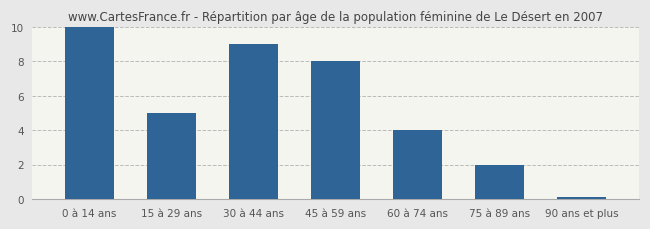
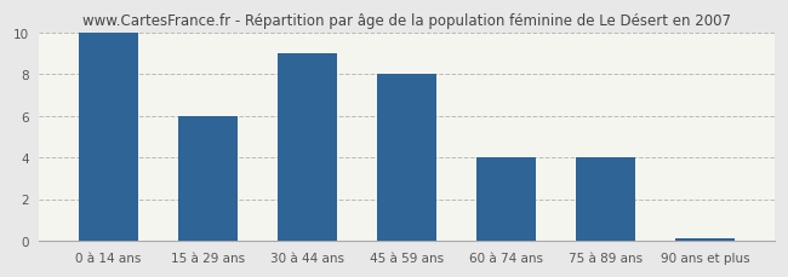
15 à 29 ans: 5.0 -> 6.0
75 à 89 ans: 2.0 -> 4.0
